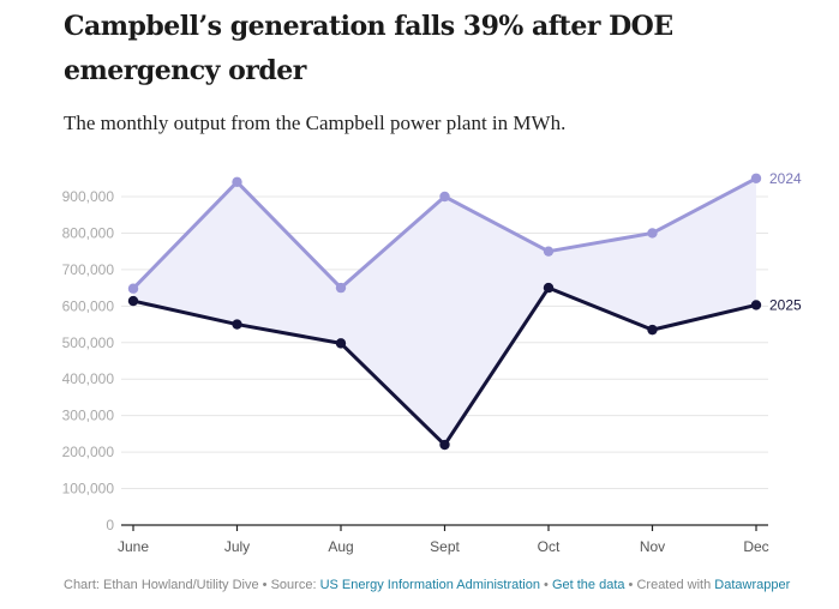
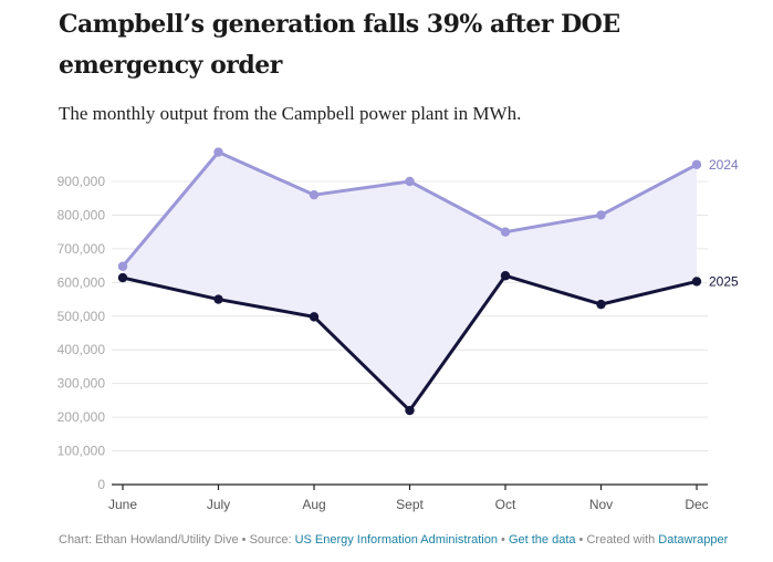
2024/July: 940000 -> 990000
2024/Aug: 650000 -> 860000
2025/Oct: 650000 -> 620000
